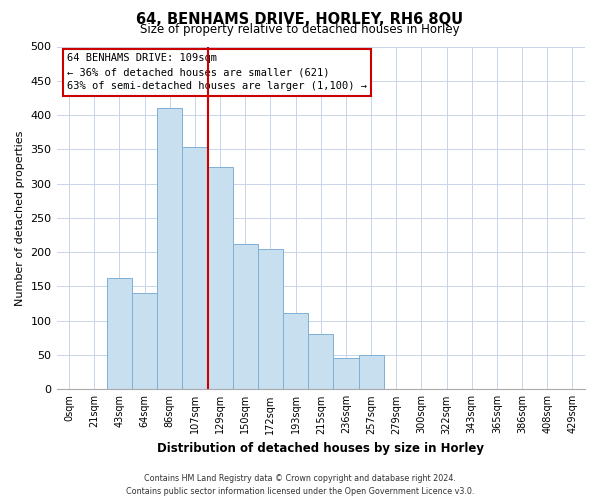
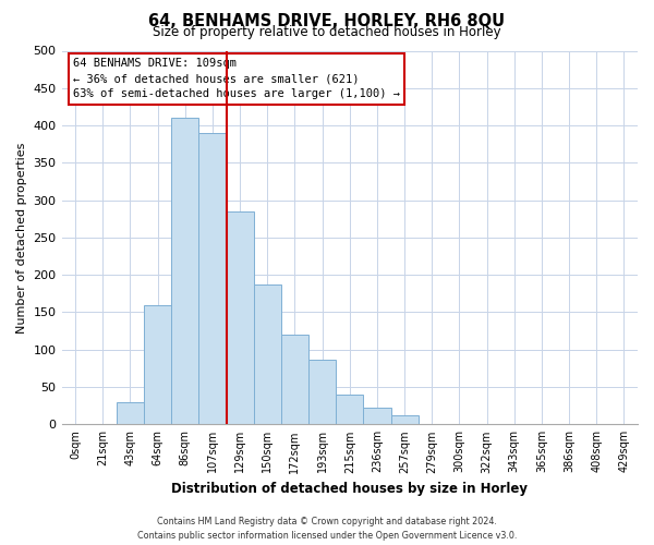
43sqm: 162 -> 30
64sqm: 140 -> 160
107sqm: 354 -> 390
129sqm: 324 -> 285
150sqm: 212 -> 187
172sqm: 204 -> 120
193sqm: 112 -> 87
215sqm: 80 -> 40
236sqm: 46 -> 22
257sqm: 50 -> 12
